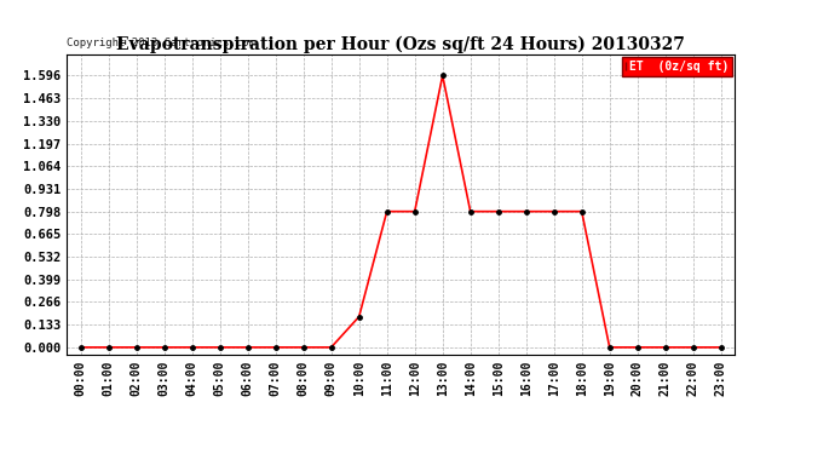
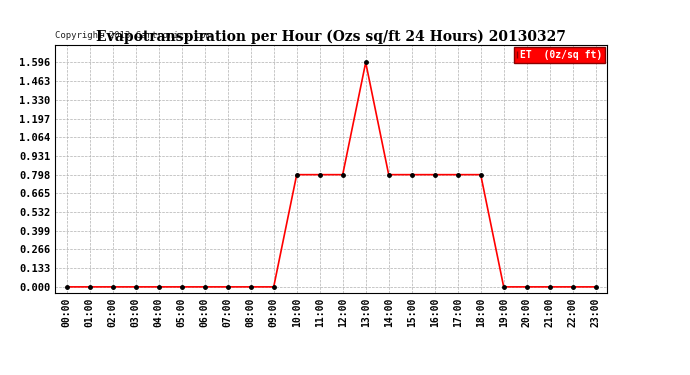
10:00: 0.18 -> 0.80
